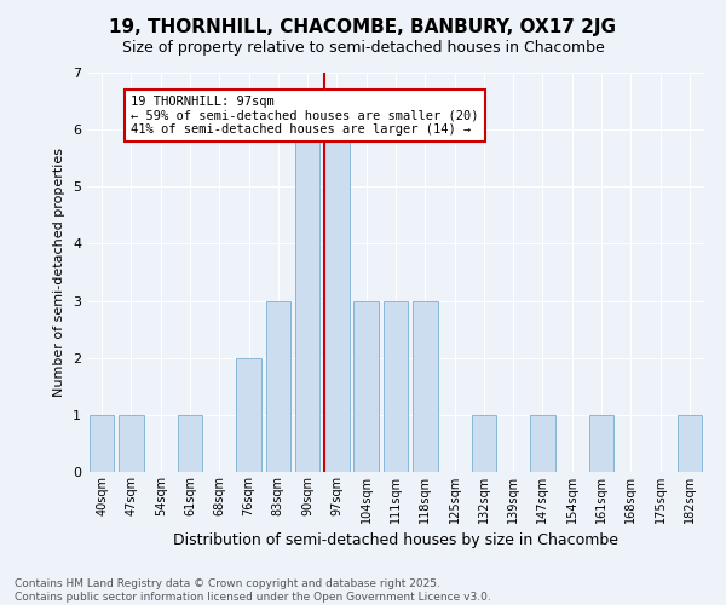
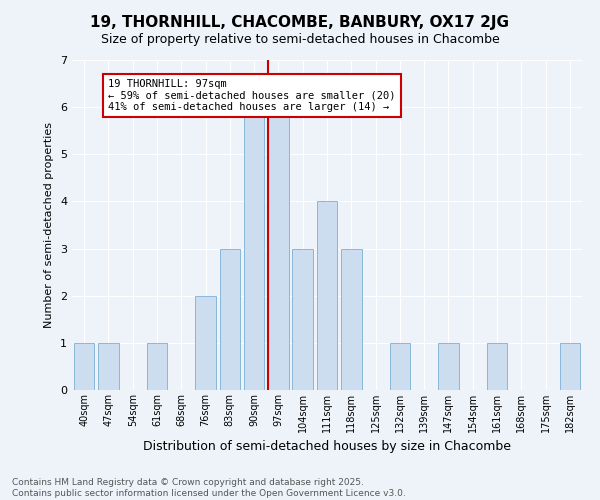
111sqm: 3 -> 4
